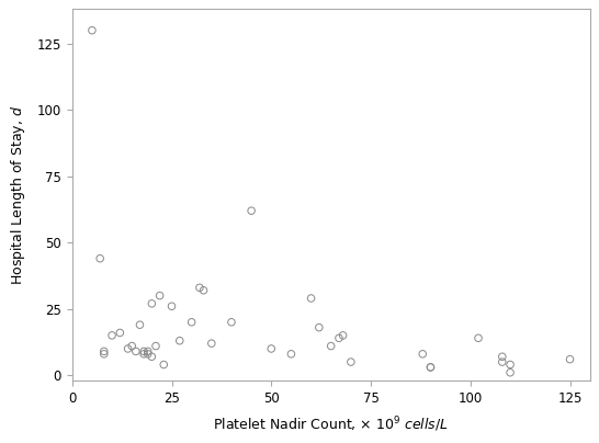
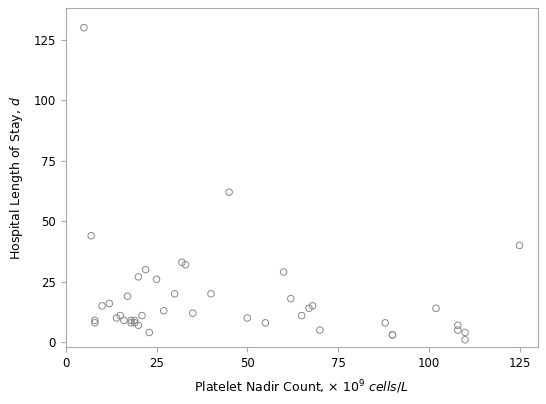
125: 6 -> 40
